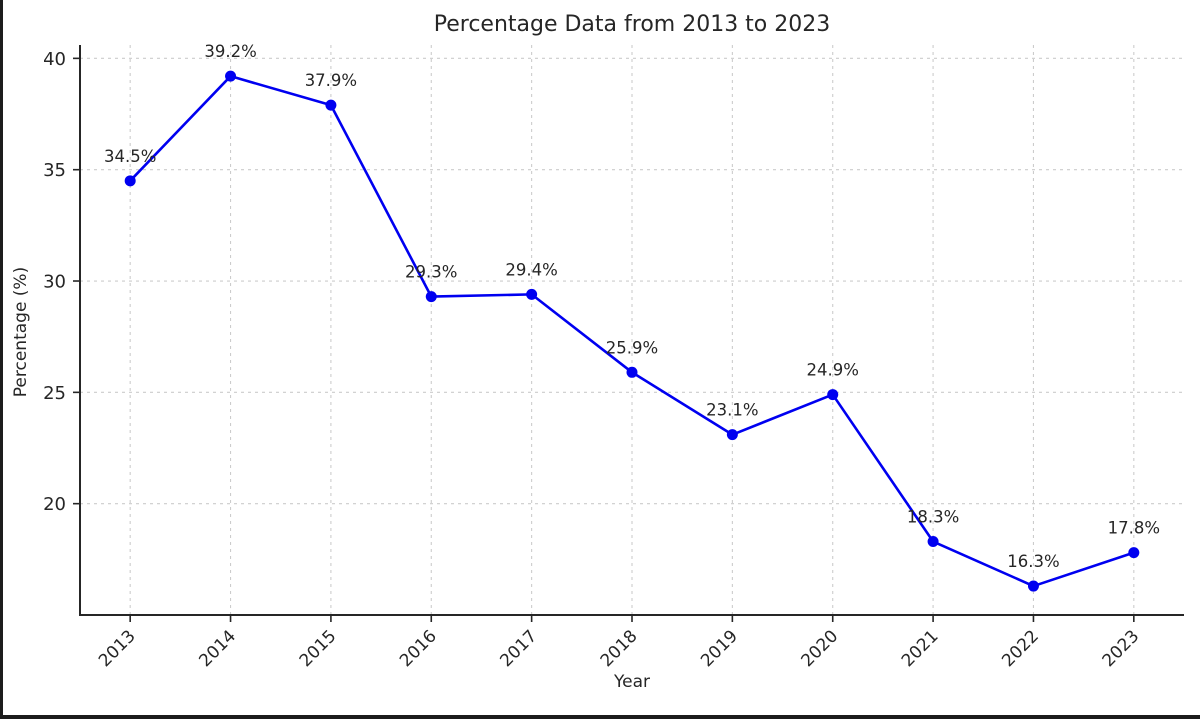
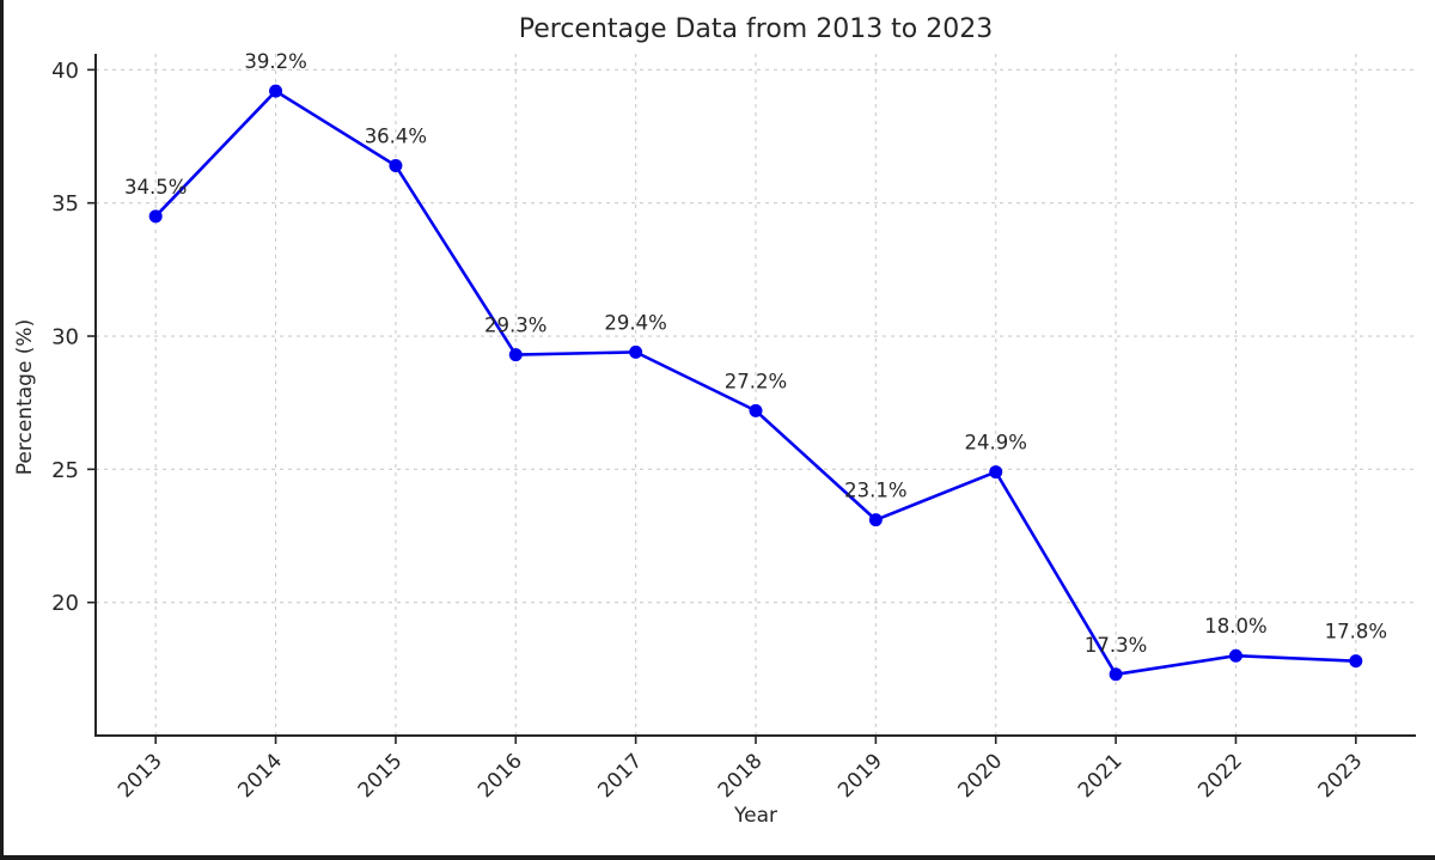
2015: 37.9% -> 36.4%
2018: 25.9% -> 27.2%
2021: 18.3% -> 17.3%
2022: 16.3% -> 18.0%
